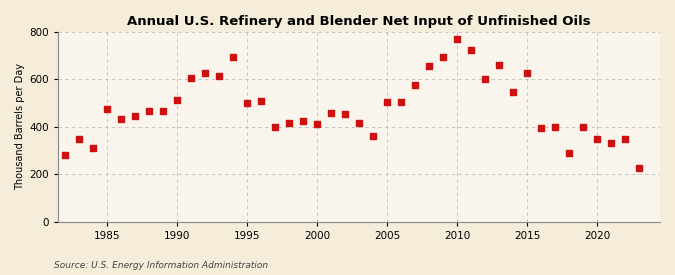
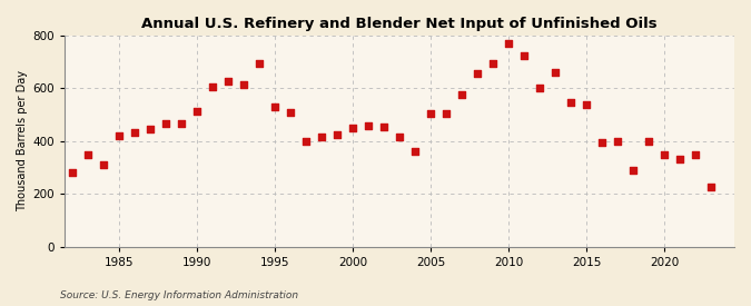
1985: 475 -> 420
1995: 500 -> 530
2000: 410 -> 450
2015: 625 -> 540
